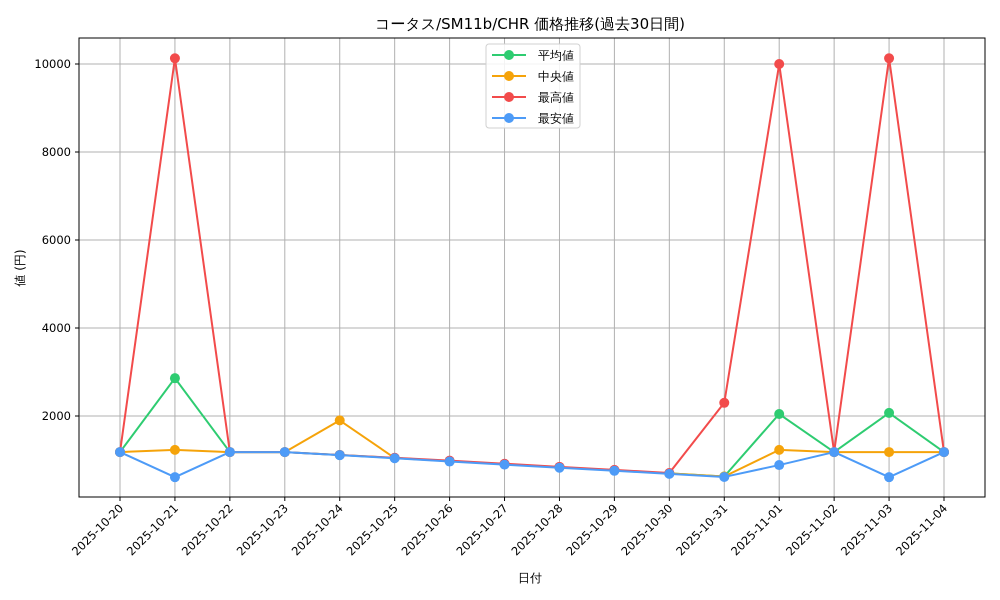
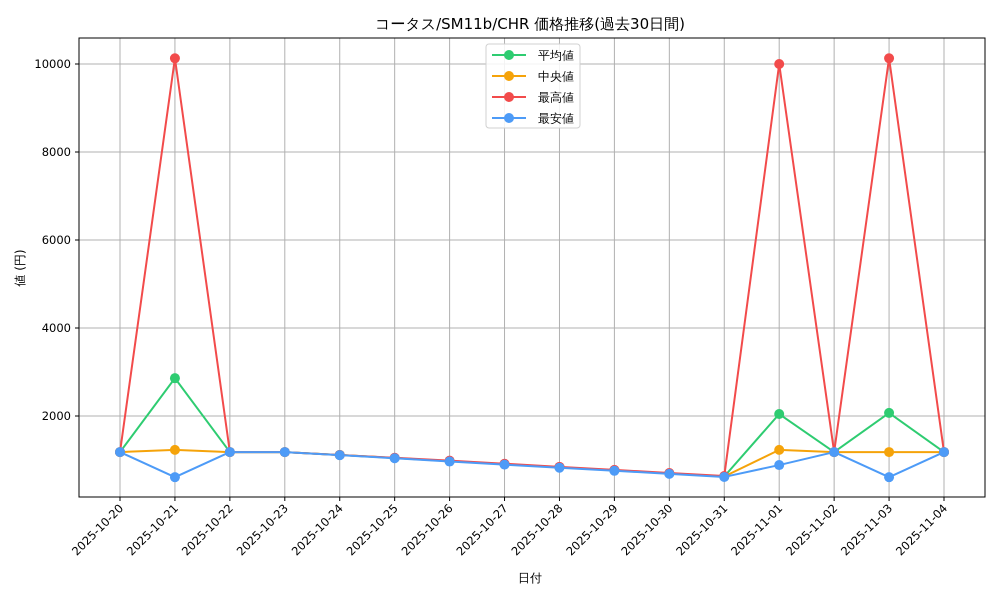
中央値/2025-10-24: 1900 -> 1100
最高値/2025-10-31: 2300 -> 600
